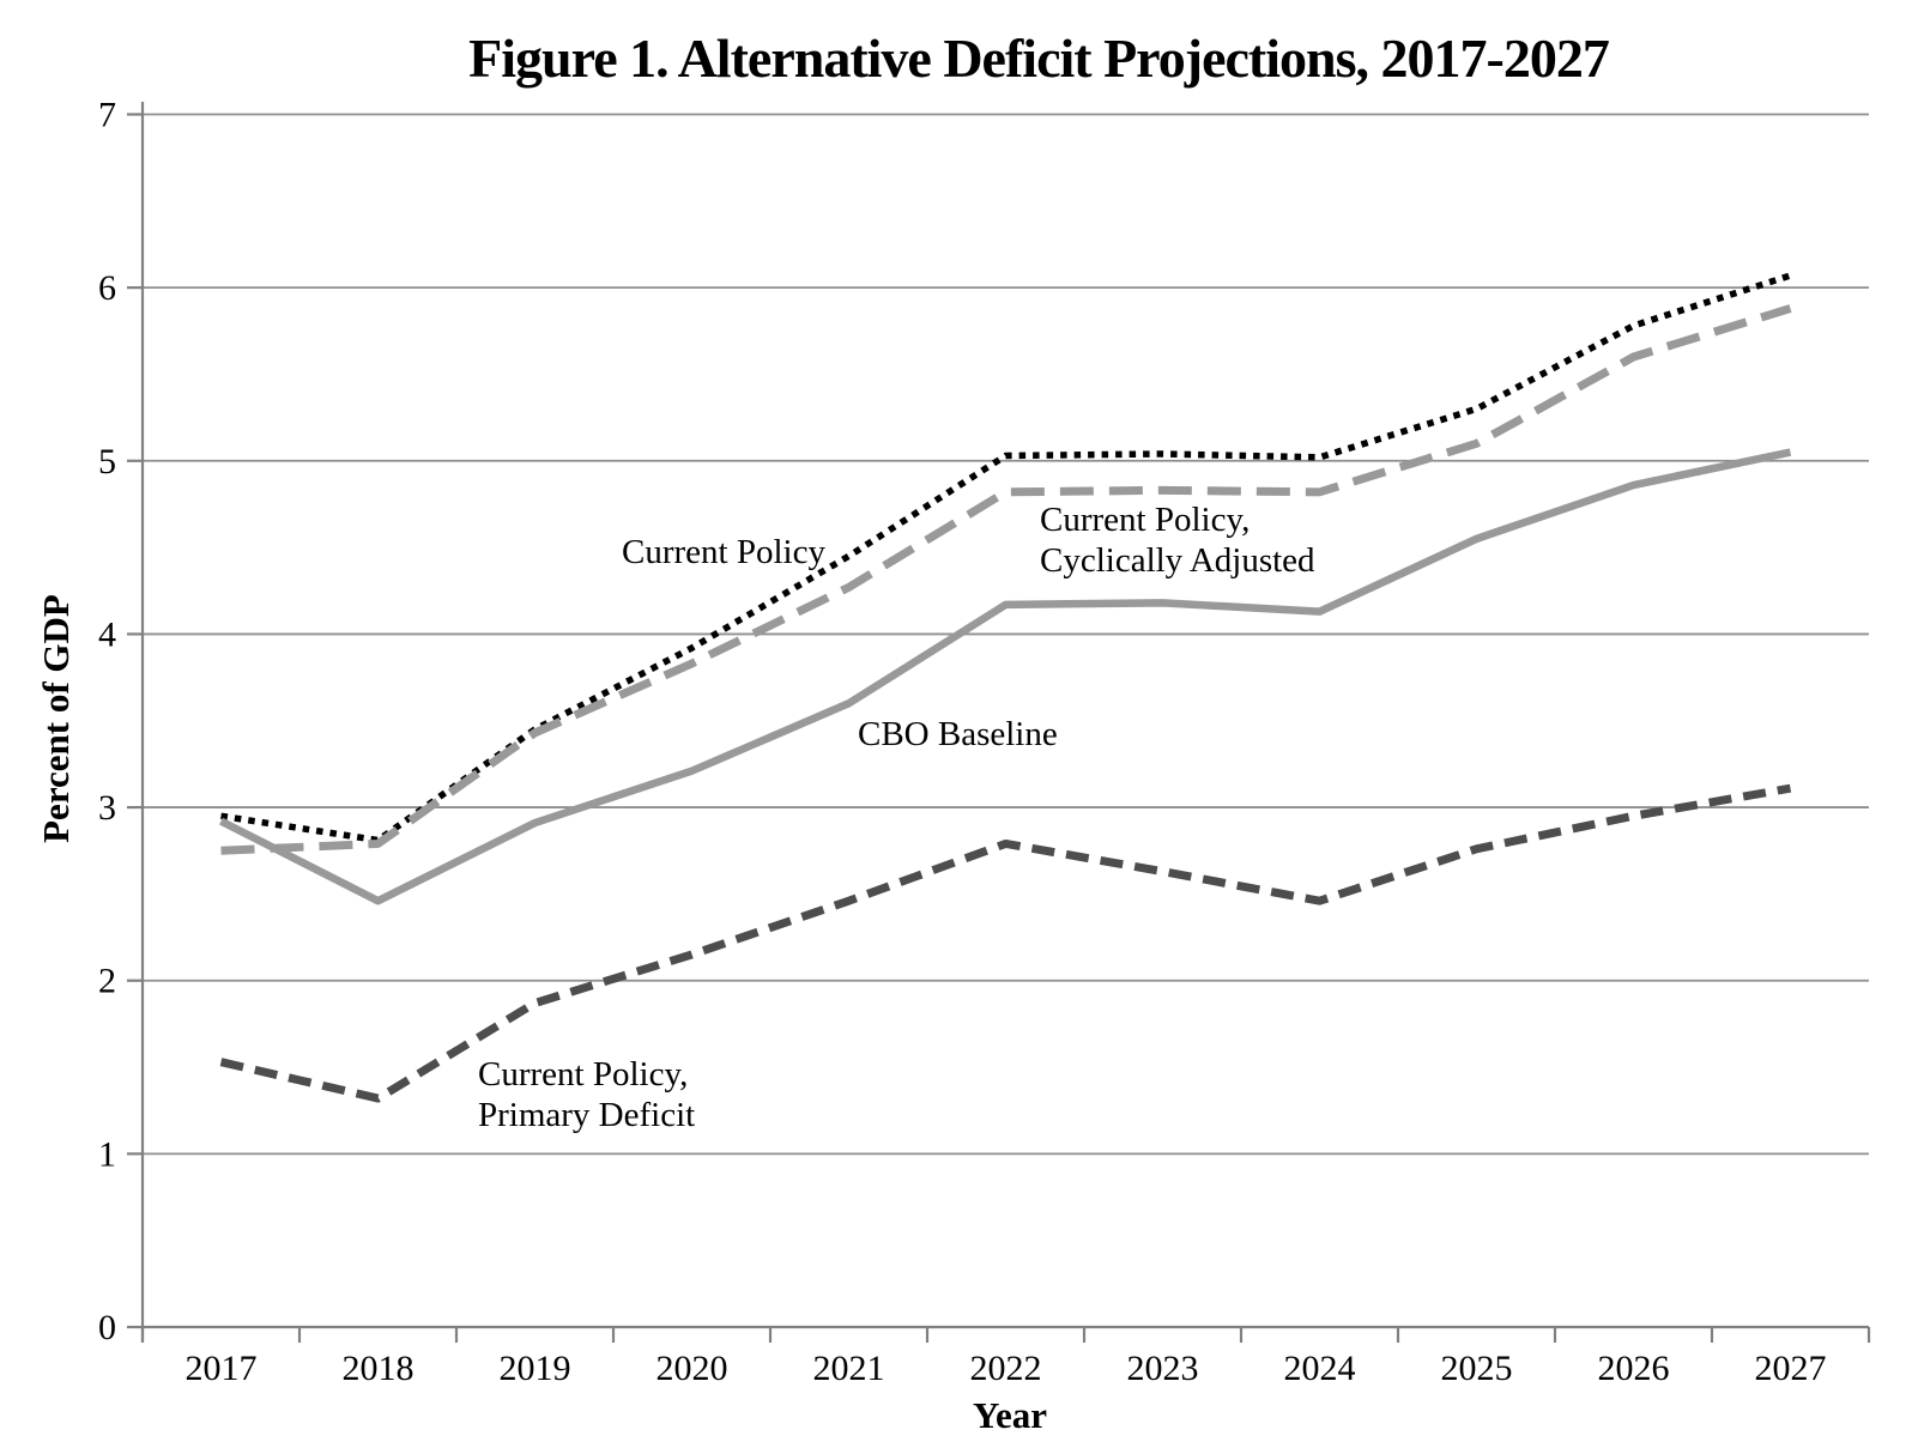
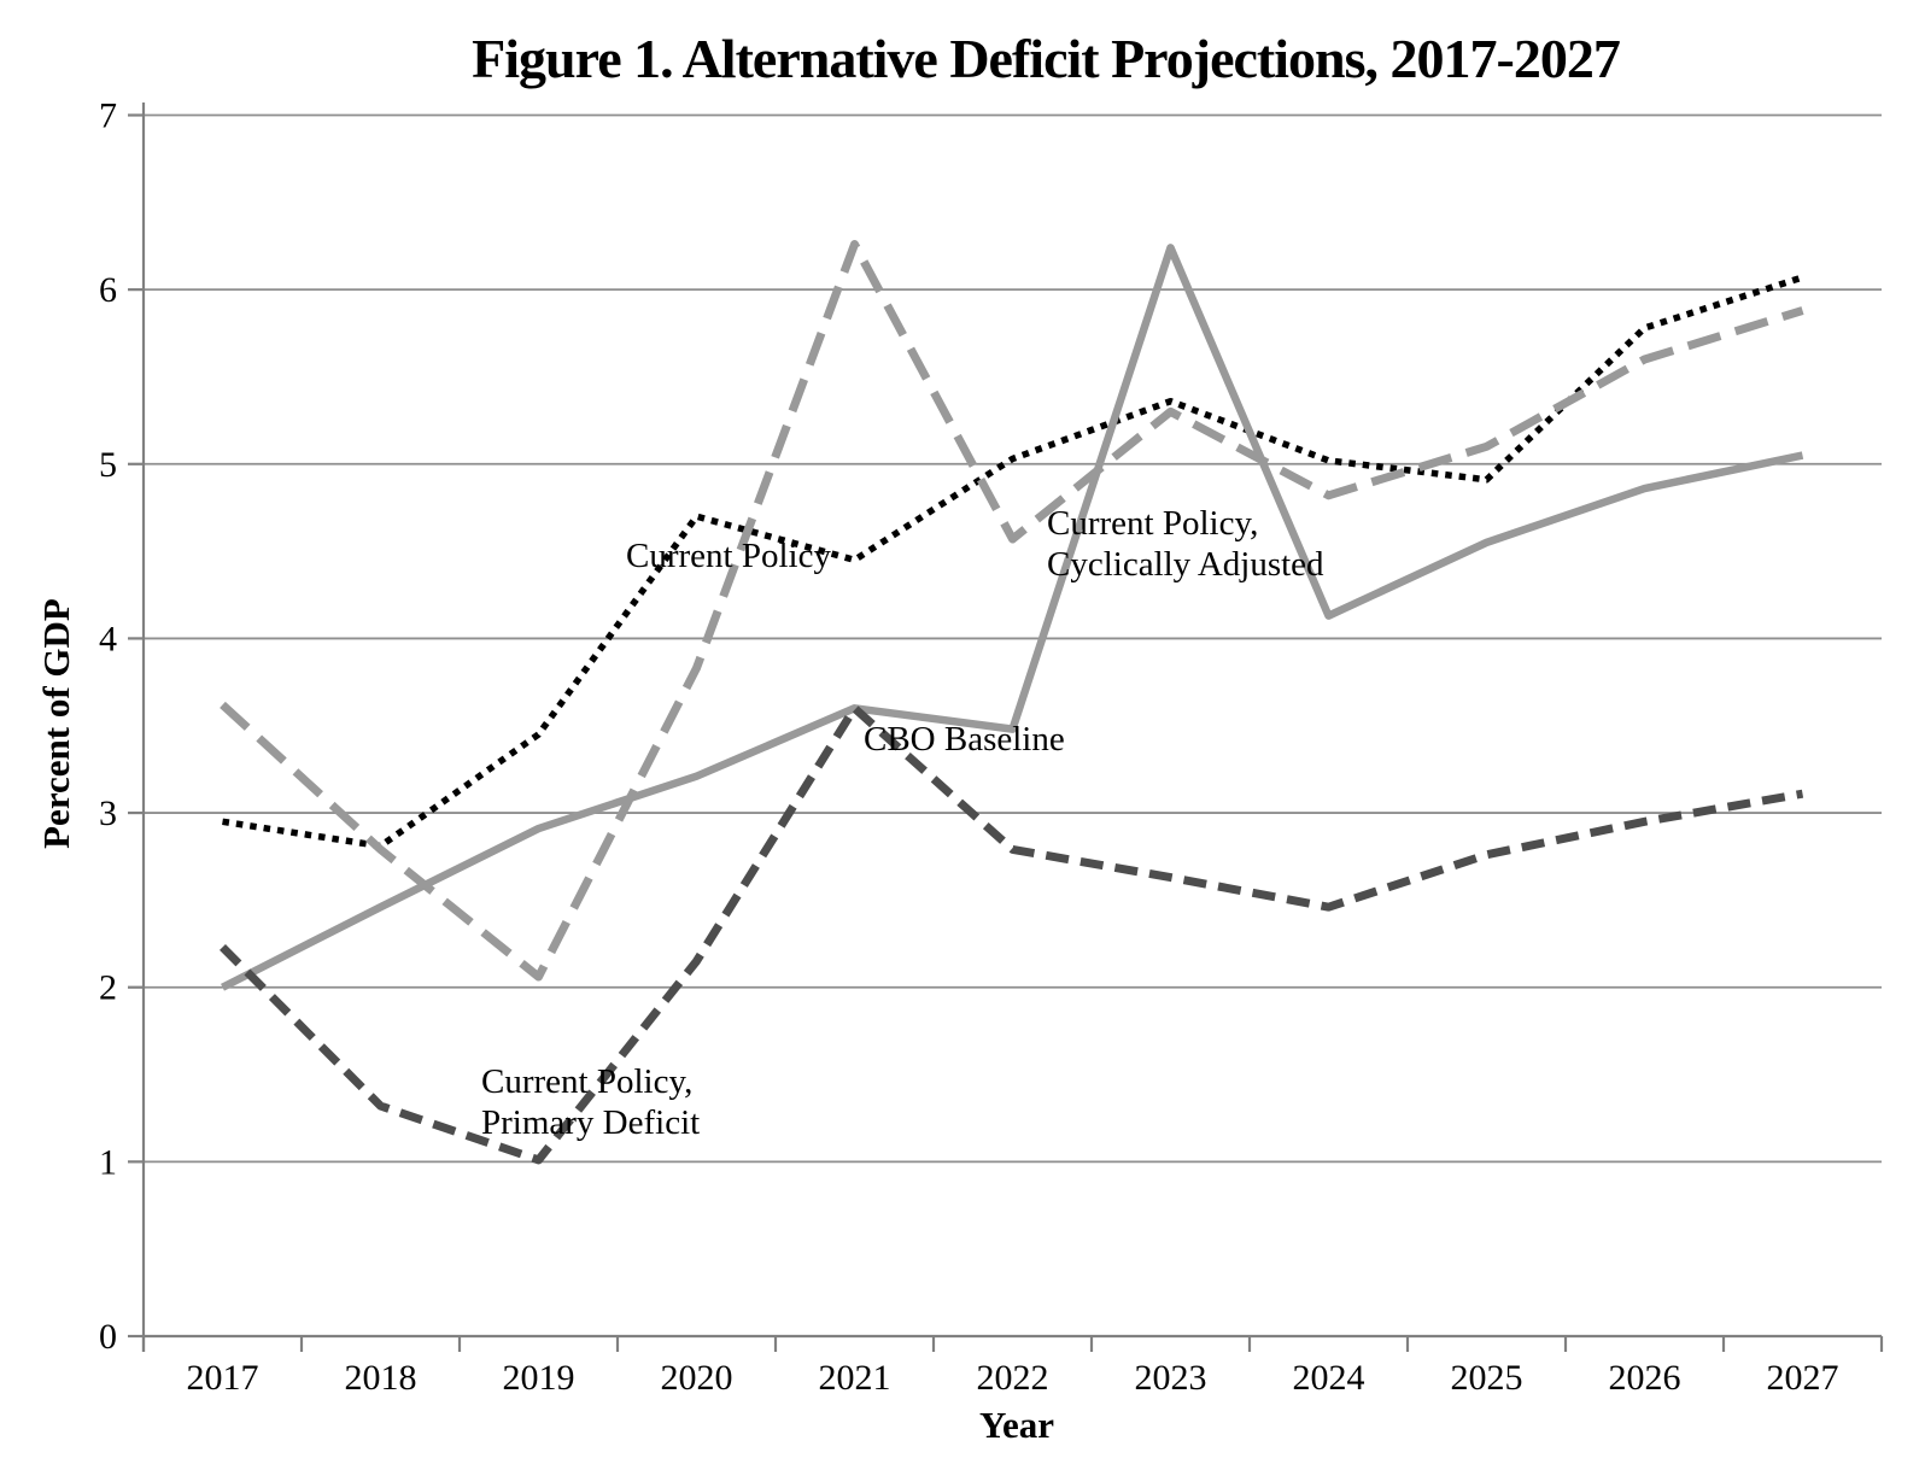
Current Policy, Cyclically Adjusted/2017: 2.75 -> 3.62
CBO Baseline/2017: 2.92 -> 2.00
Current Policy, Primary Deficit/2017: 1.53 -> 2.23
Current Policy, Cyclically Adjusted/2019: 3.43 -> 2.06
Current Policy, Primary Deficit/2019: 1.87 -> 1.01
Current Policy/2020: 3.92 -> 4.70
Current Policy, Cyclically Adjusted/2021: 4.27 -> 6.26
Current Policy, Primary Deficit/2021: 2.46 -> 3.60
Current Policy, Cyclically Adjusted/2022: 4.82 -> 4.57
CBO Baseline/2022: 4.17 -> 3.48
Current Policy/2023: 5.04 -> 5.36
Current Policy, Cyclically Adjusted/2023: 4.83 -> 5.30
CBO Baseline/2023: 4.18 -> 6.24
Current Policy/2025: 5.30 -> 4.91
